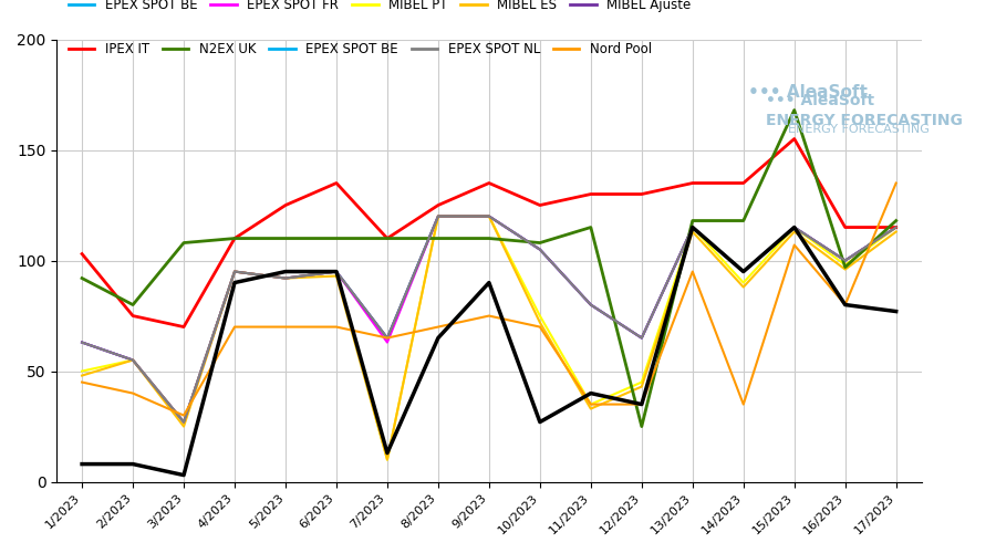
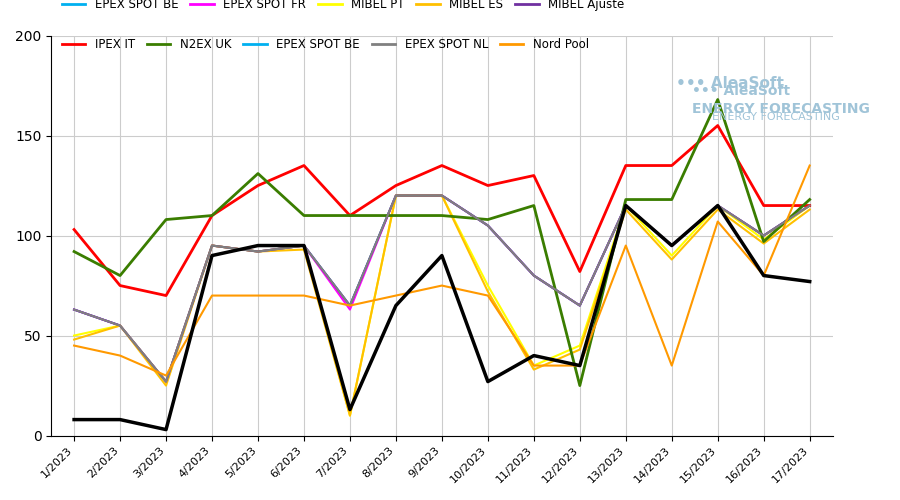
N2EX UK/5/2023: 110 -> 131
IPEX IT/12/2023: 130 -> 82
